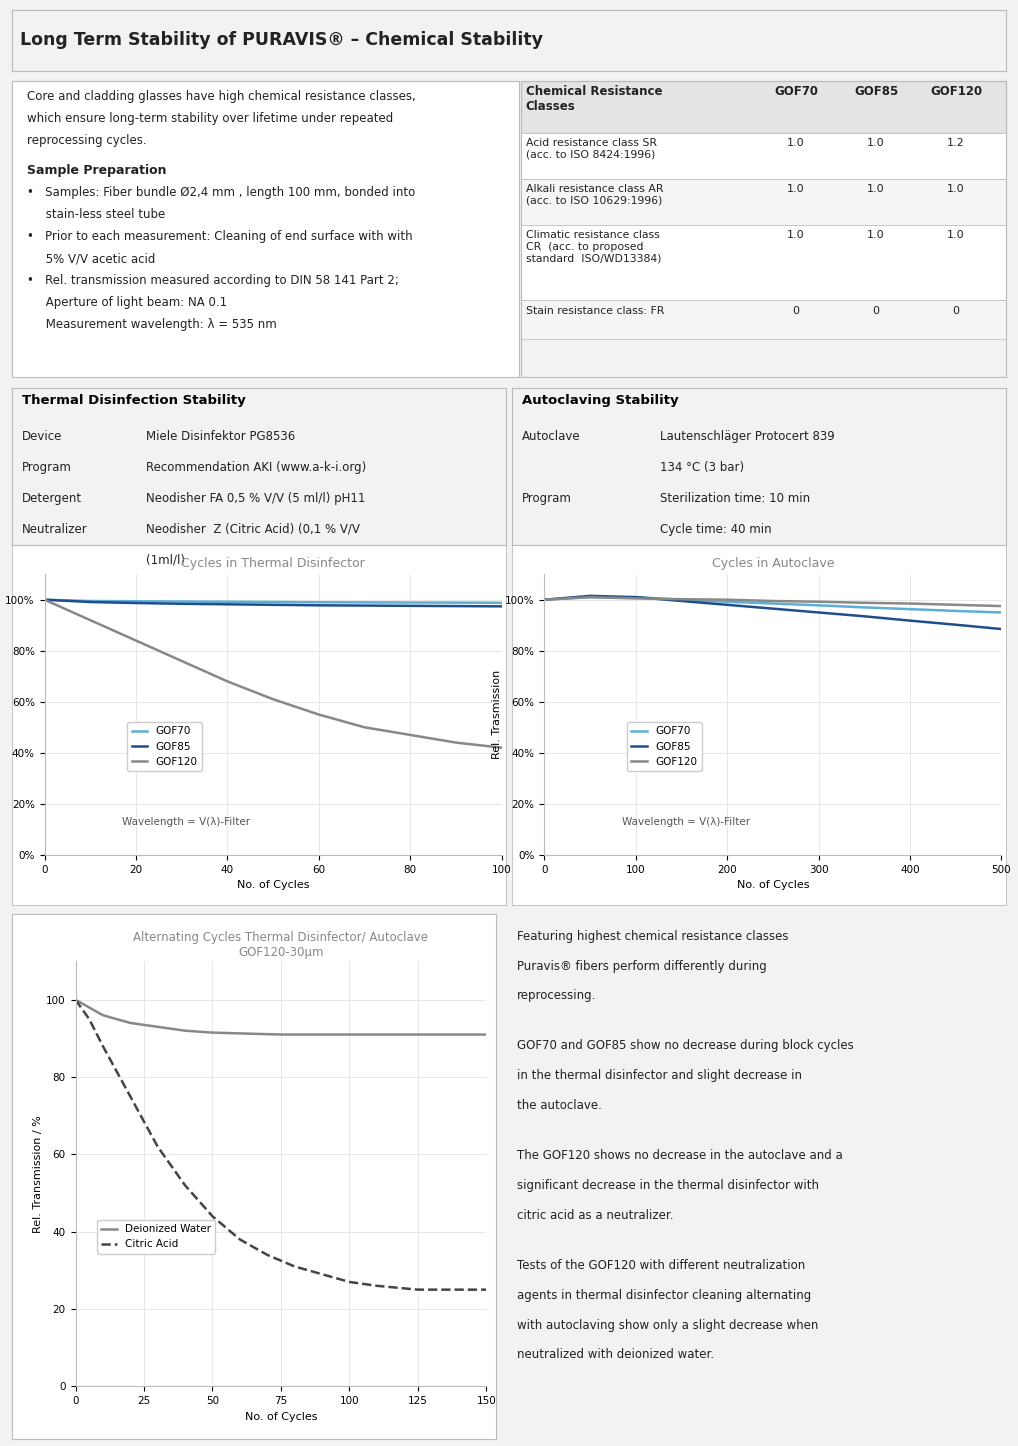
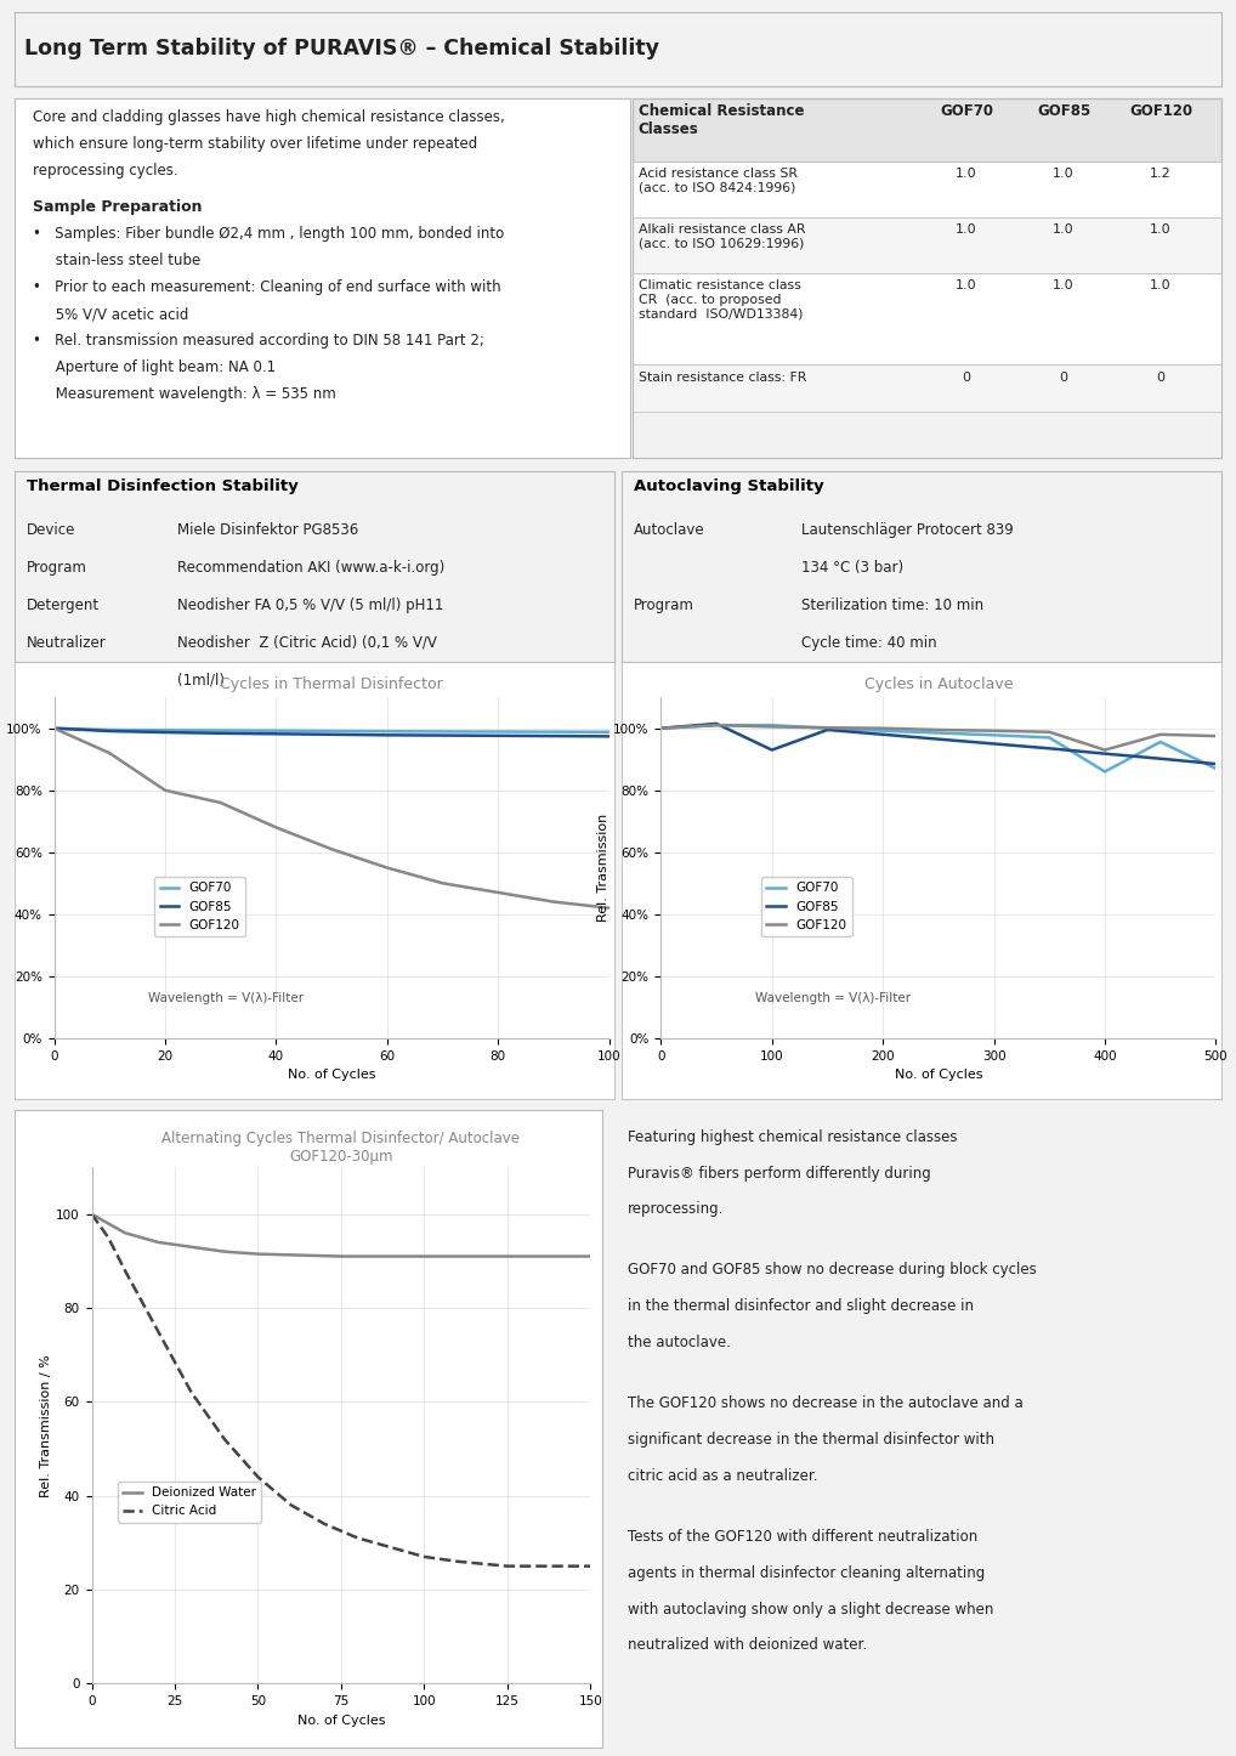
Cycles in Thermal Disinfector/GOF120/20: 84% -> 80%
Cycles in Autoclave/GOF85/100: 101.0% -> 93.0%
Cycles in Autoclave/GOF70/400: 96.3% -> 86.0%
Cycles in Autoclave/GOF120/400: 98.5% -> 93.0%
Cycles in Autoclave/GOF70/500: 95.0% -> 87.0%
